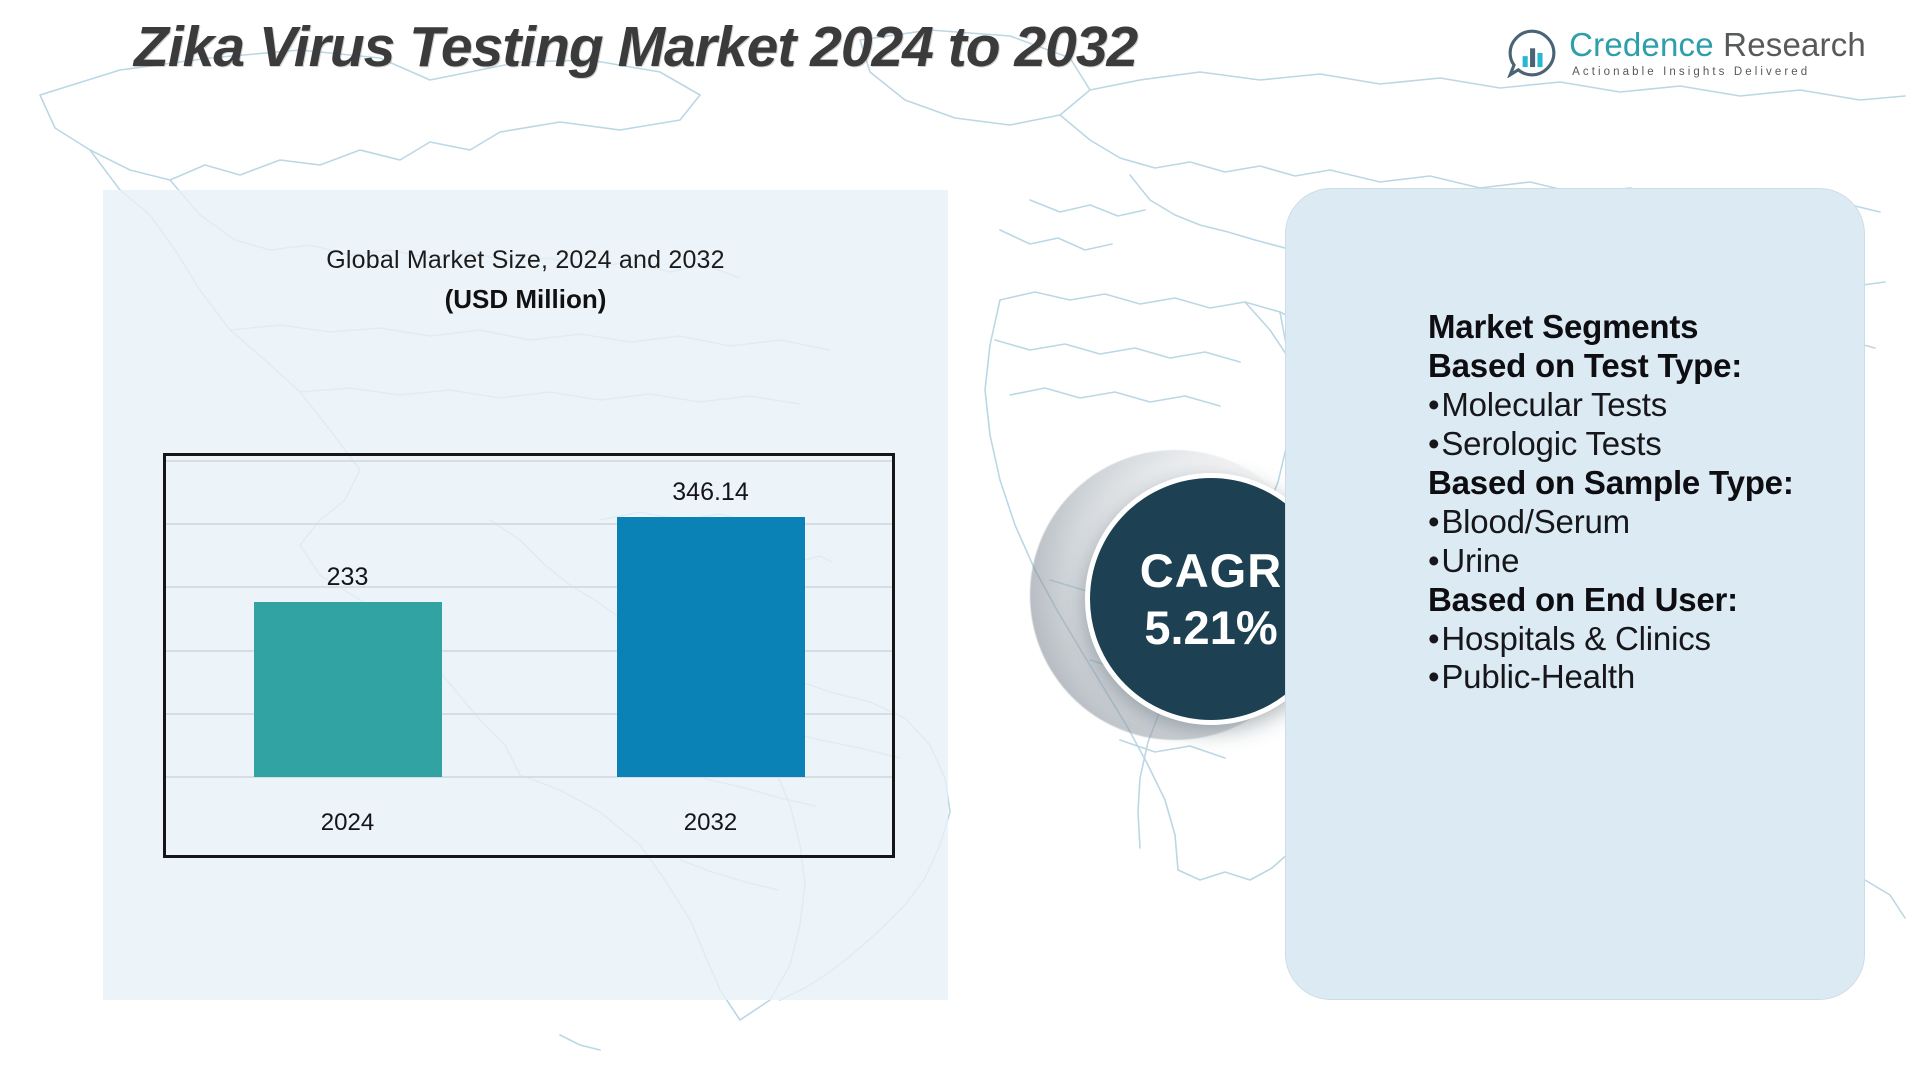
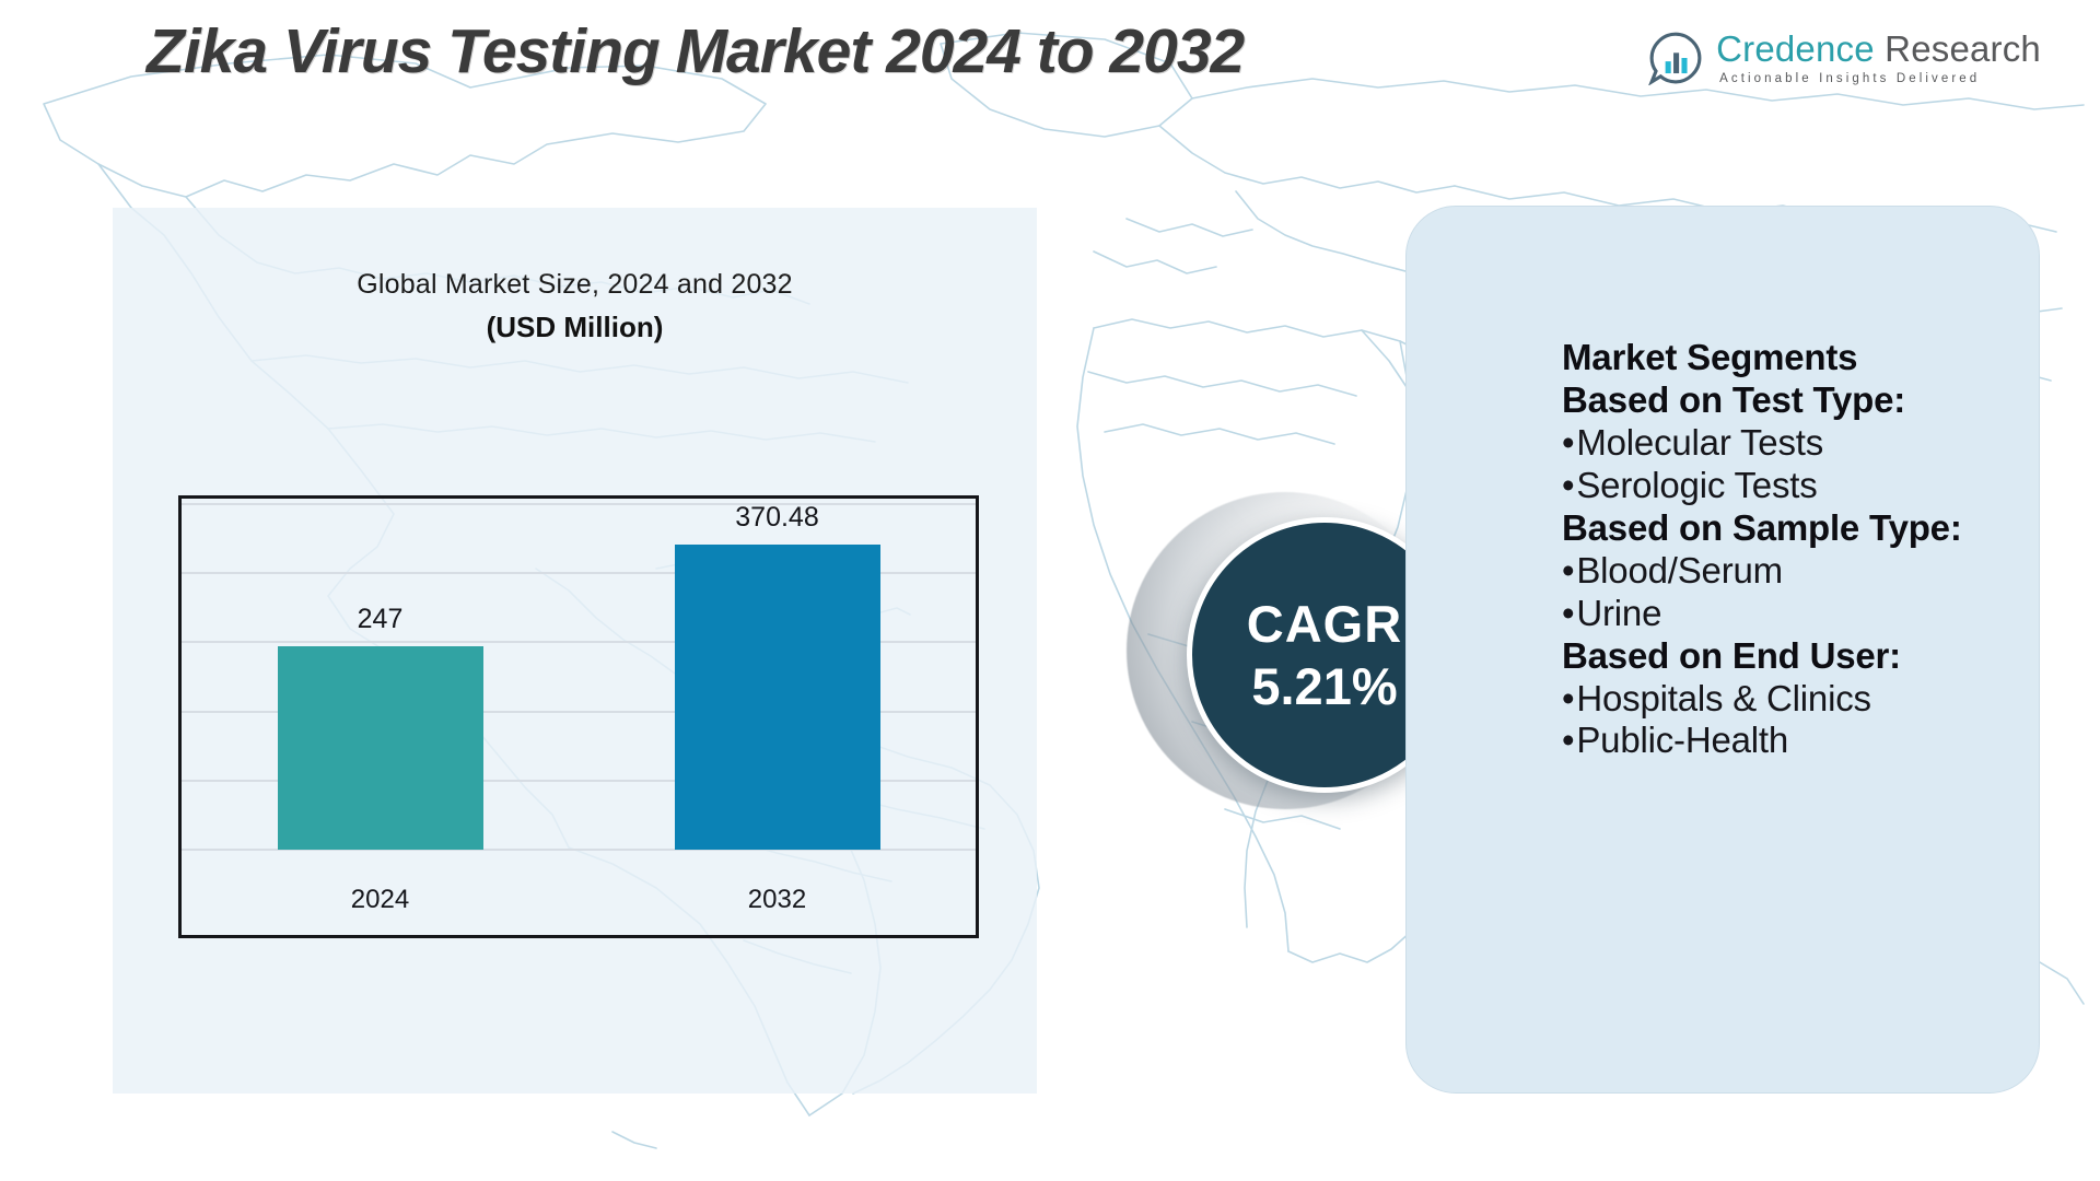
2024: 233 -> 247
2032: 346.14 -> 370.48
